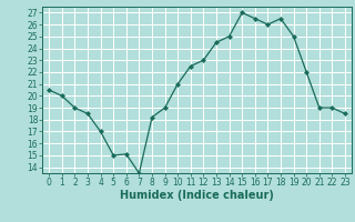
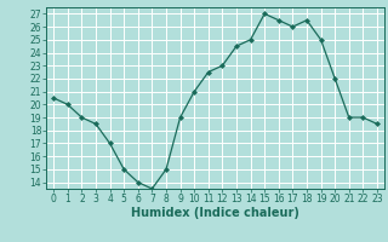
6: 15.1 -> 14.0
8: 18.2 -> 15.0
